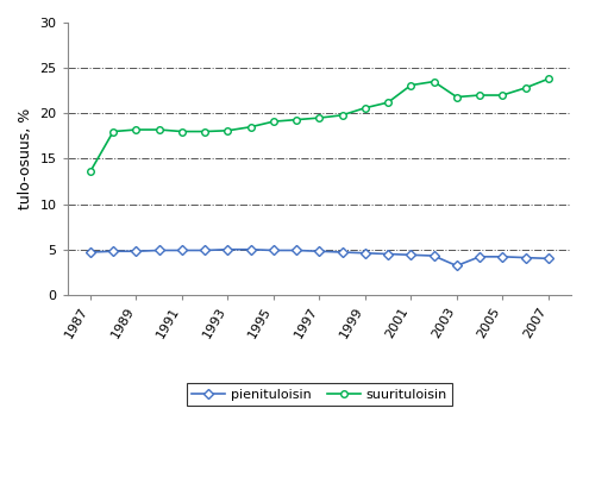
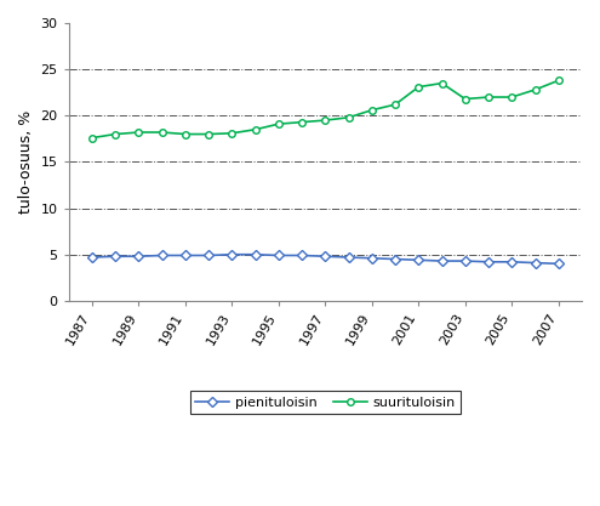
suurituloisin/1987: 13.6 -> 17.6
pienituloisin/2003: 3.2 -> 4.3
